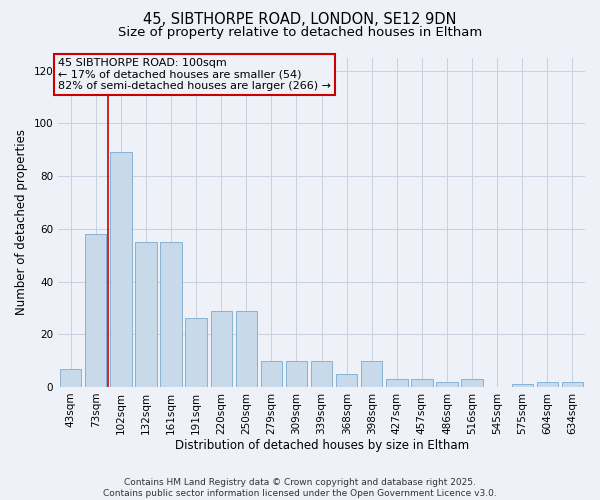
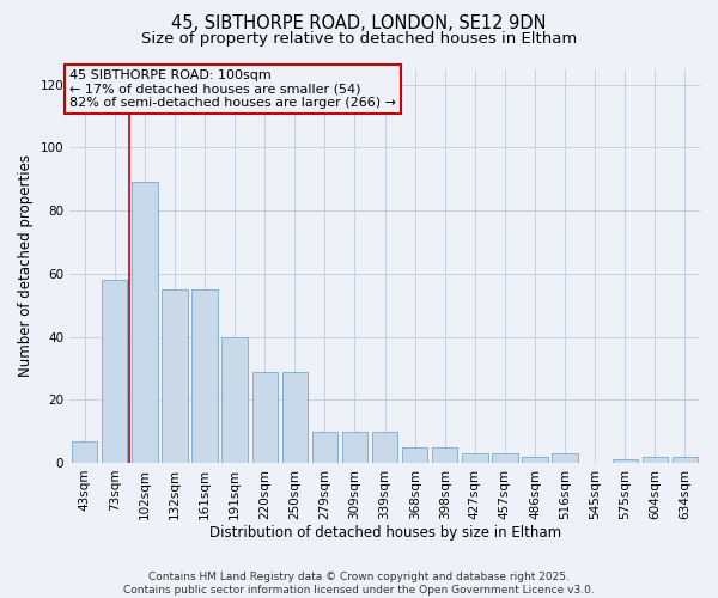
191sqm: 26 -> 40
398sqm: 10 -> 5
